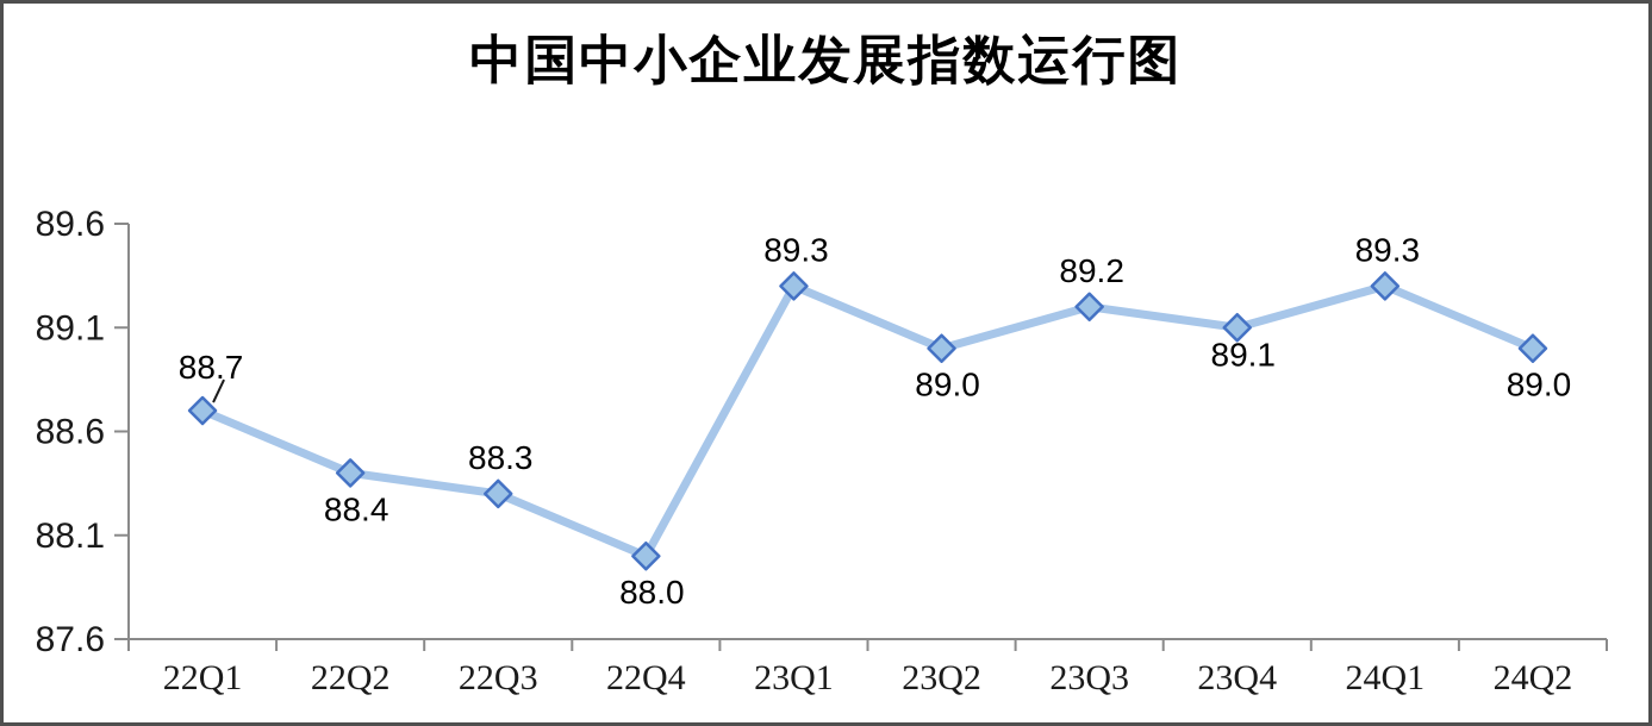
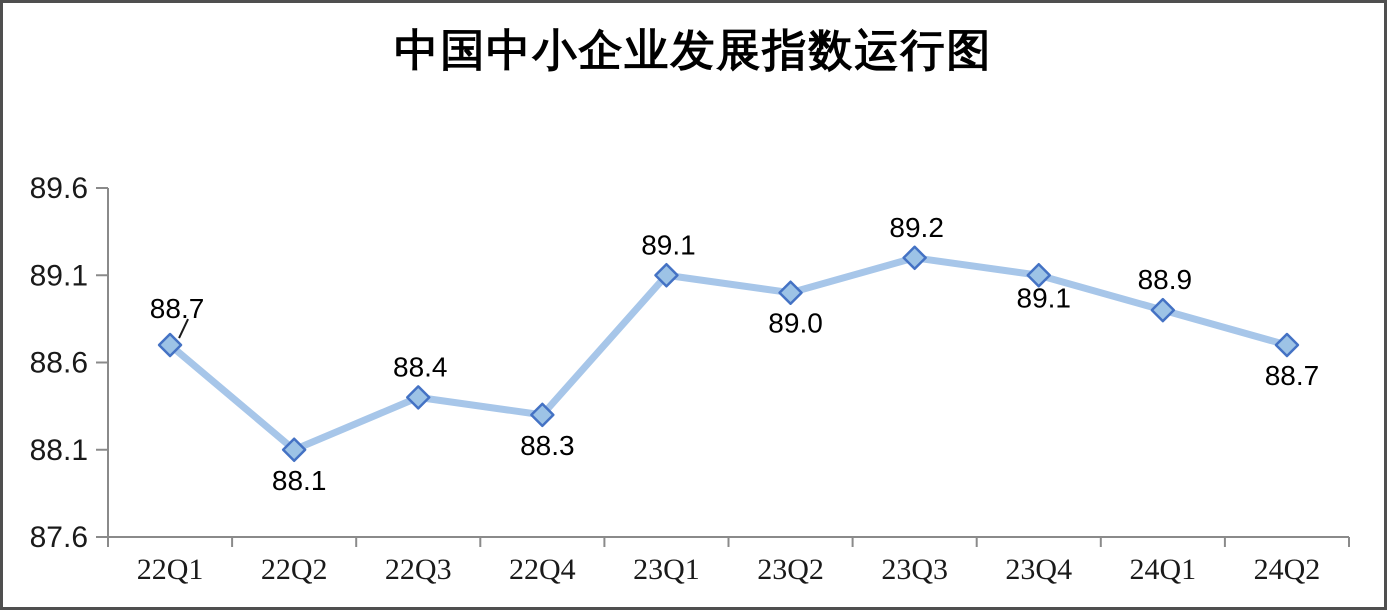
22Q2: 88.4 -> 88.1
22Q3: 88.3 -> 88.4
22Q4: 88.0 -> 88.3
23Q1: 89.3 -> 89.1
24Q1: 89.3 -> 88.9
24Q2: 89.0 -> 88.7
